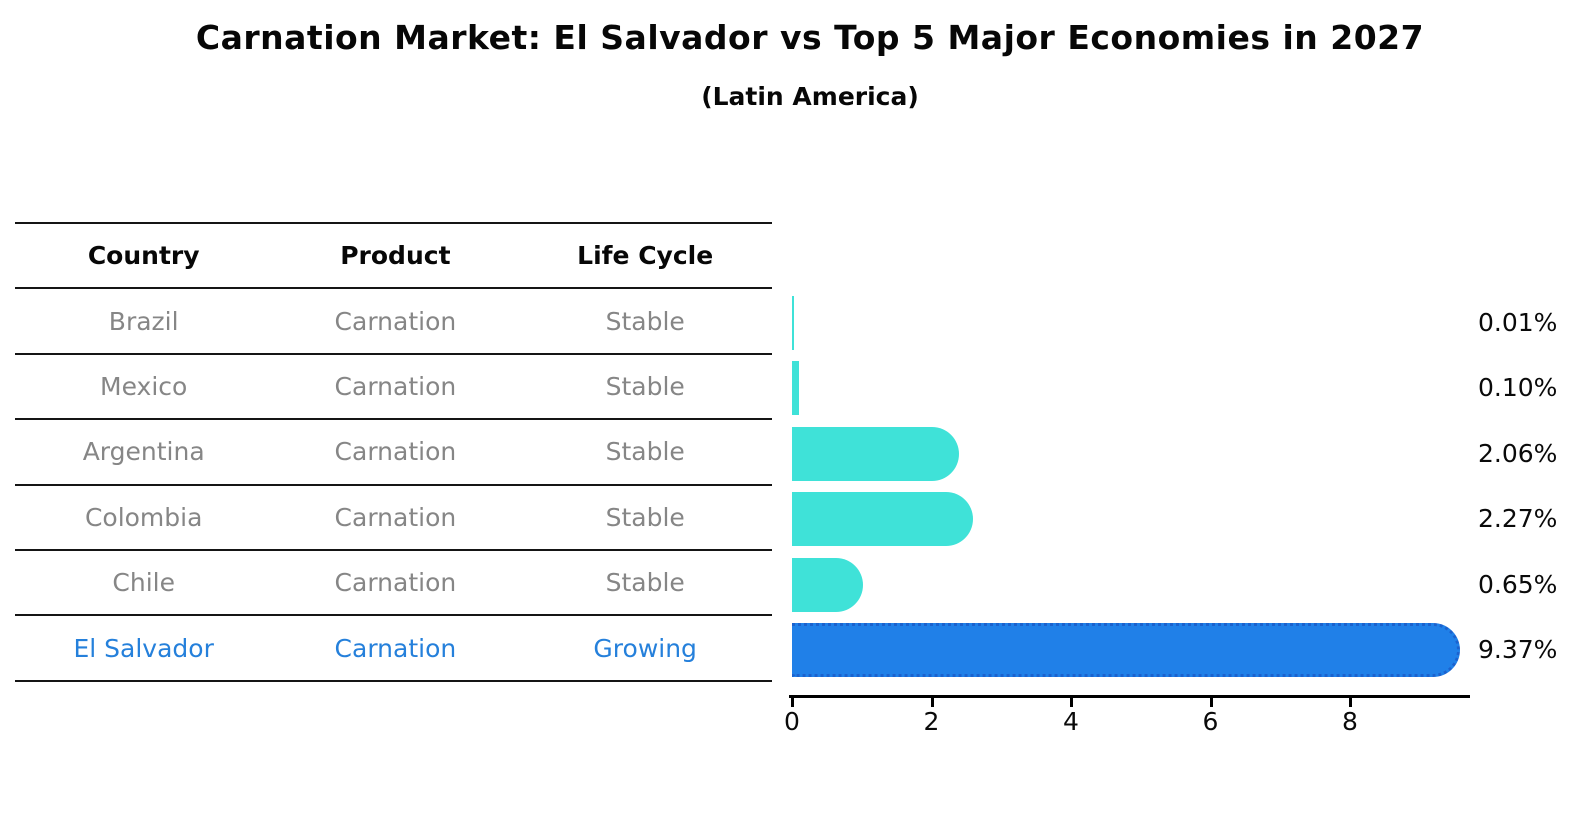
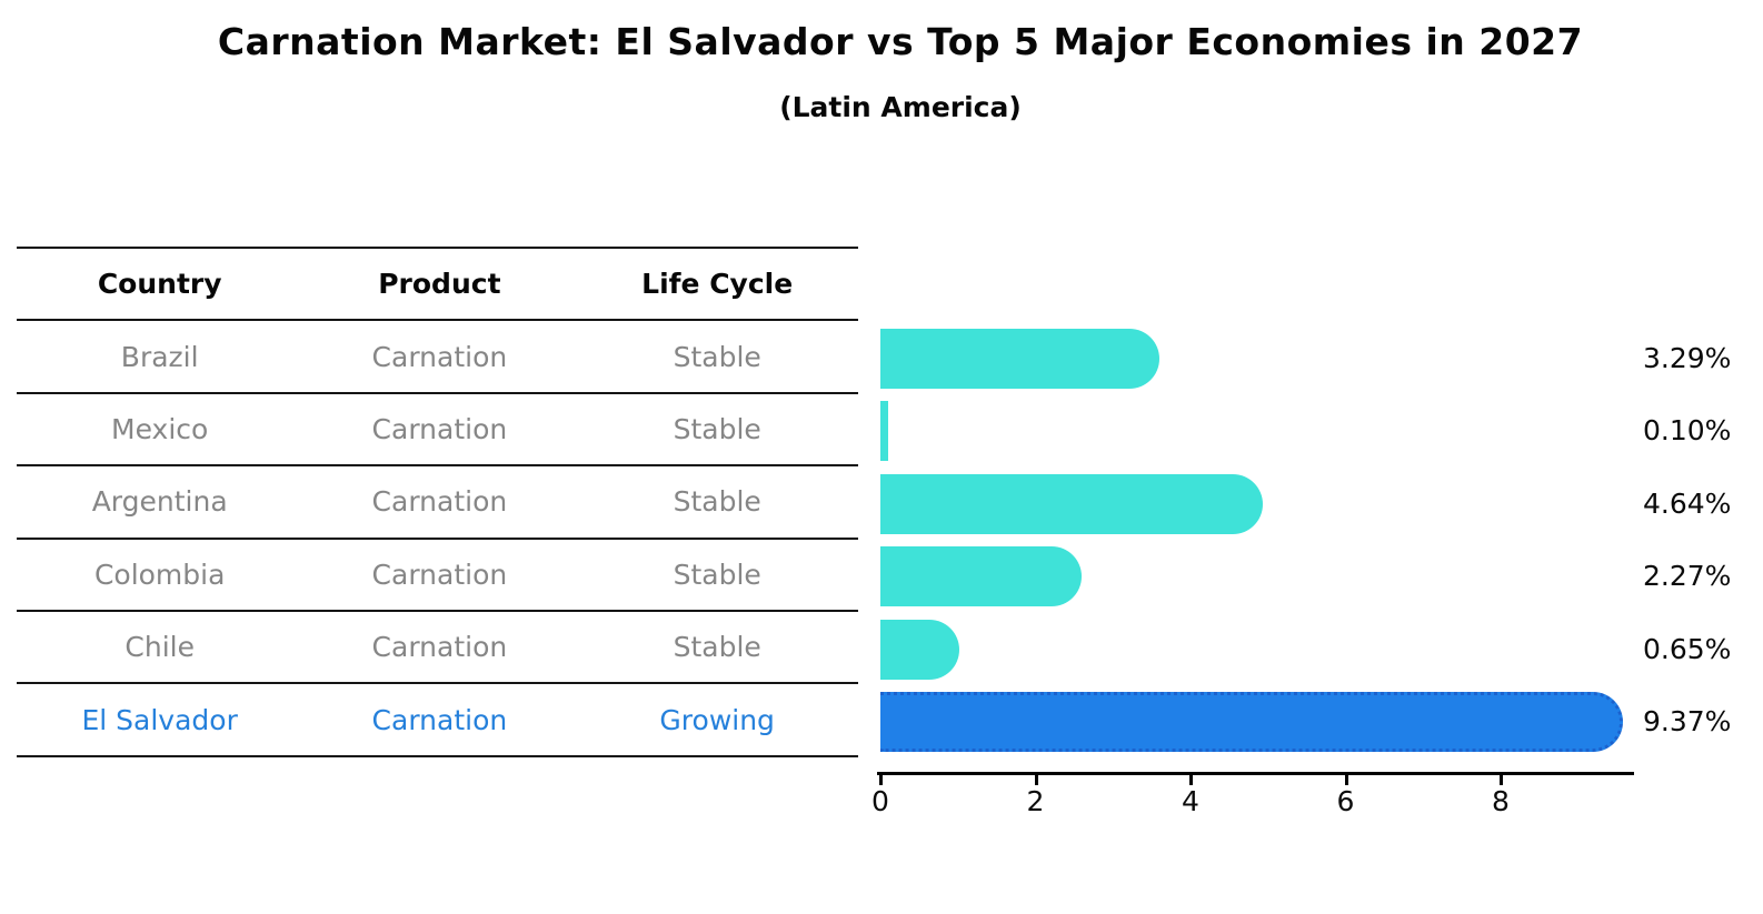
Brazil: 0.01% -> 3.29%
Argentina: 2.06% -> 4.64%
